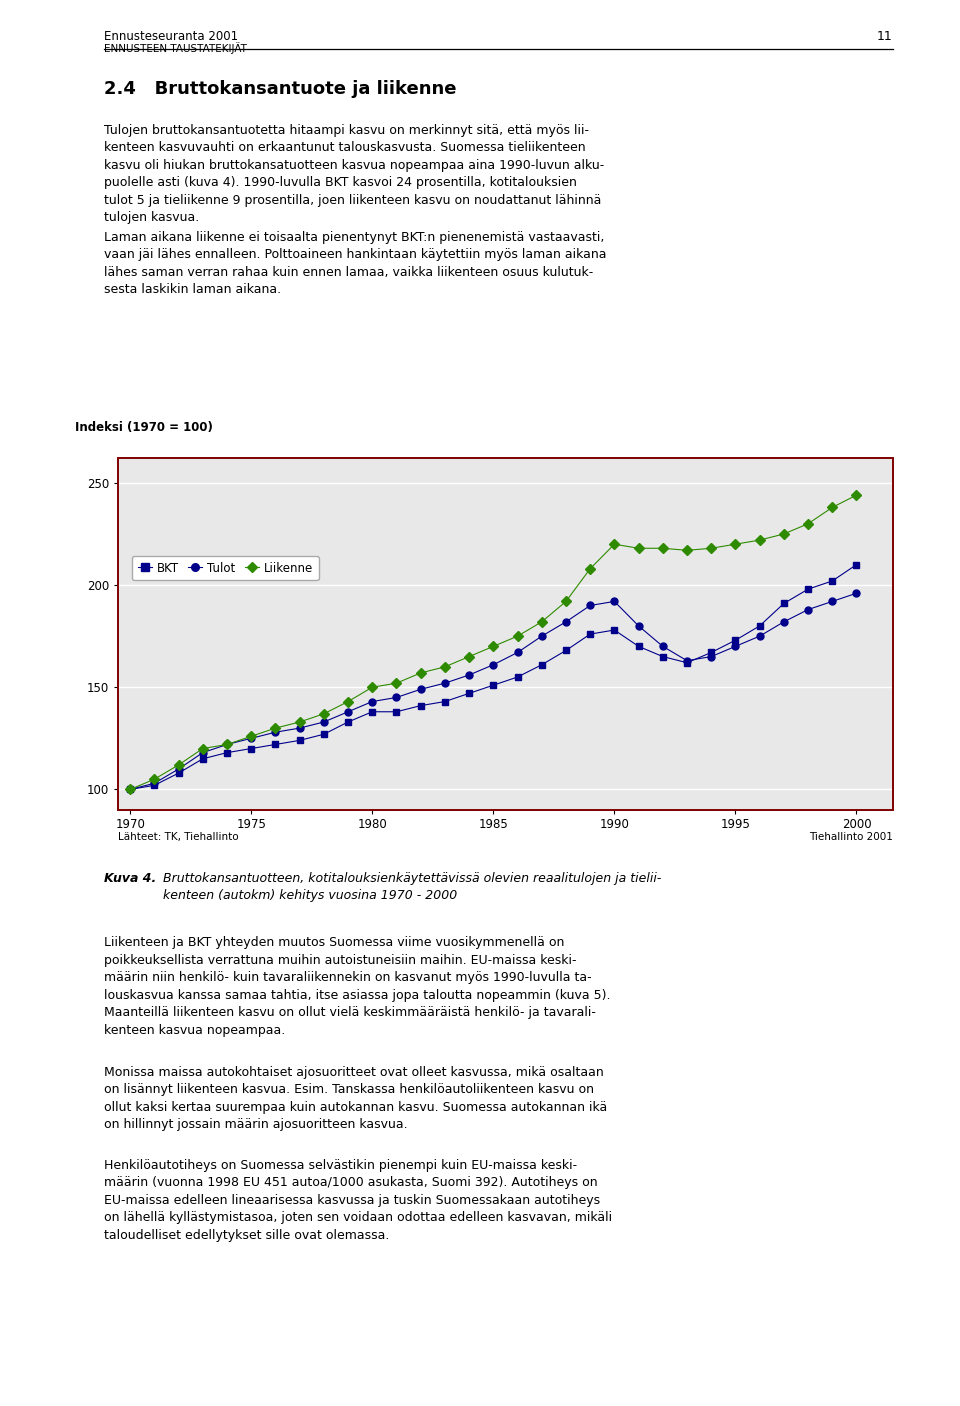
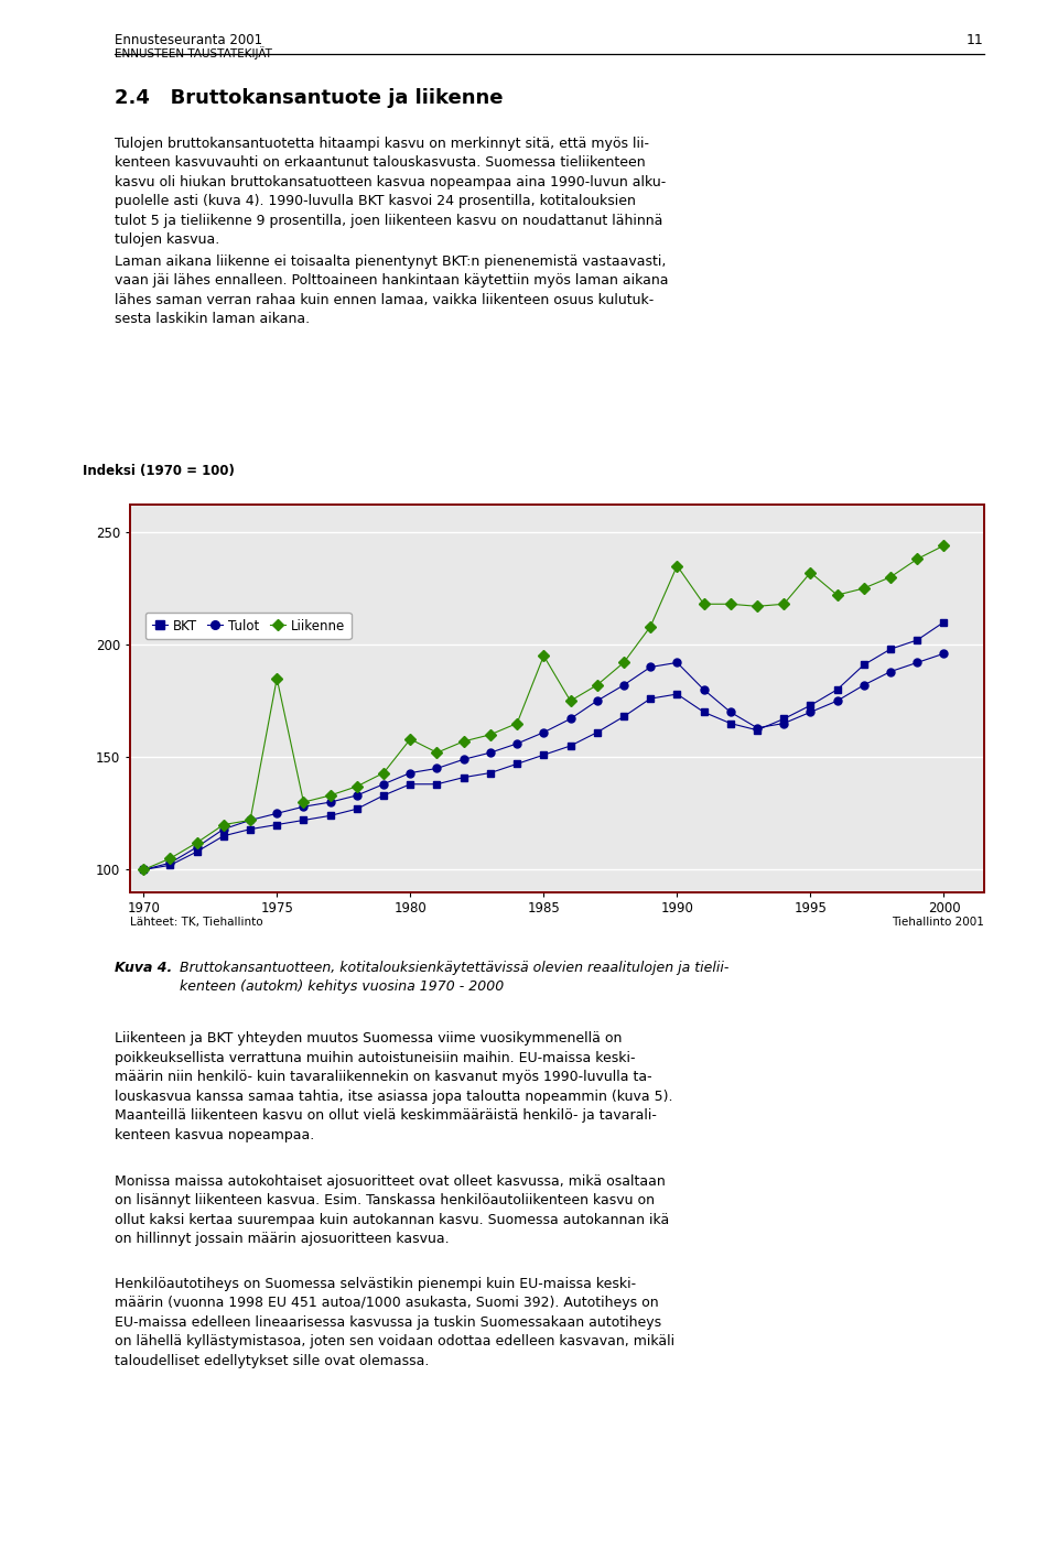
Liikenne/1975: 126 -> 185
Liikenne/1980: 150 -> 158
Liikenne/1985: 170 -> 195
Liikenne/1990: 220 -> 235
Liikenne/1995: 220 -> 232
